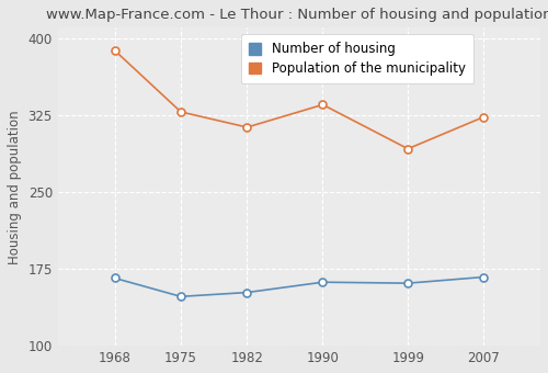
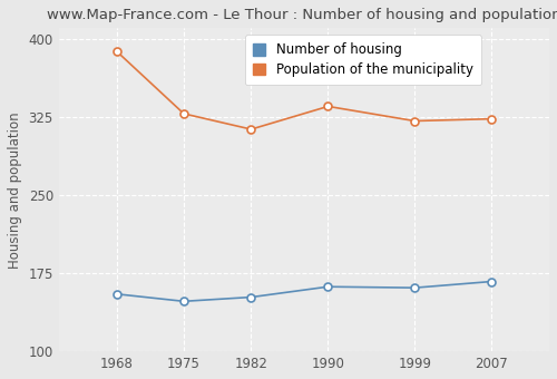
Number of housing/1968: 166 -> 155
Population of the municipality/1999: 292 -> 321
